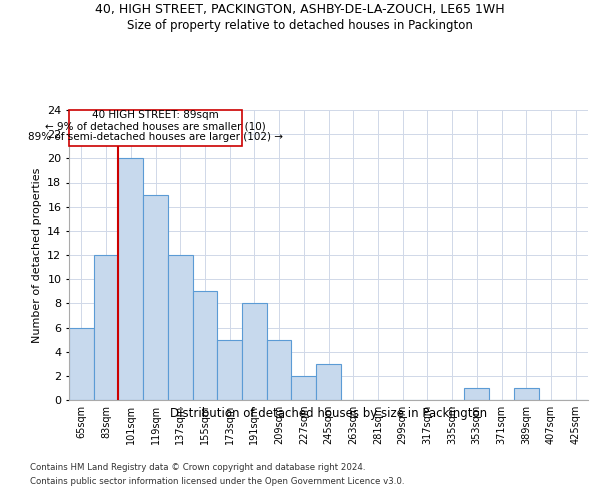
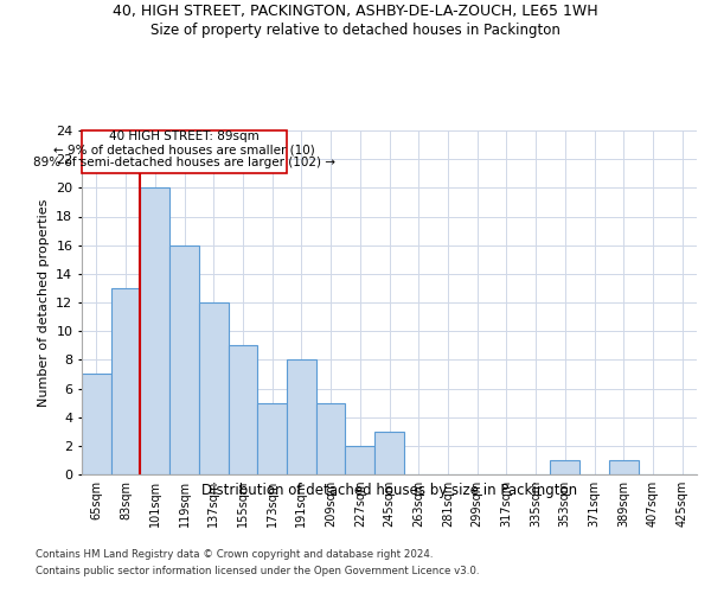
65sqm: 6 -> 7
83sqm: 12 -> 13
119sqm: 17 -> 16
